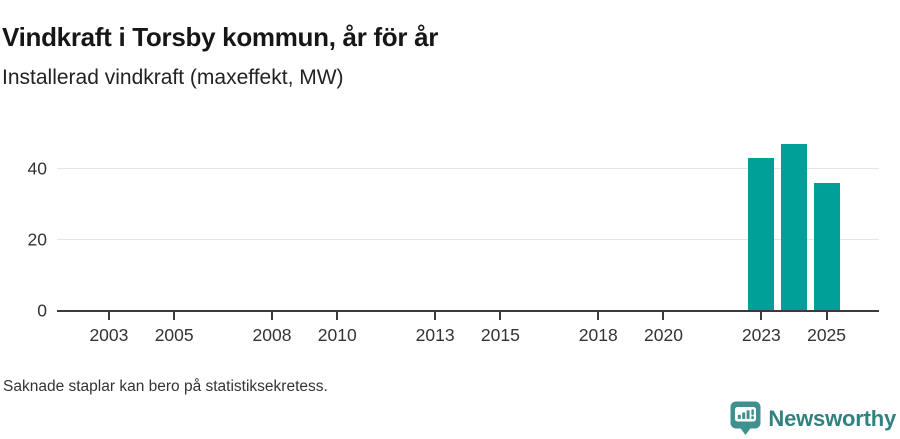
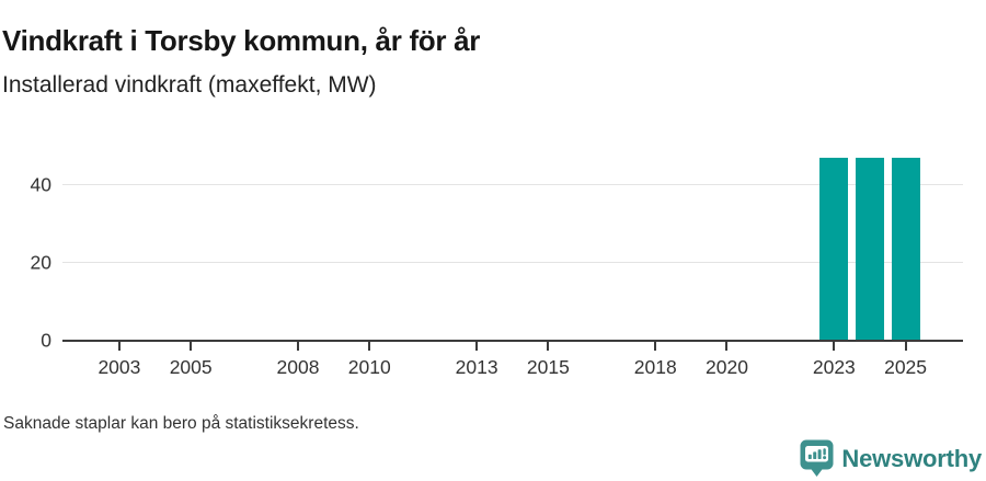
2023: 43 -> 47
2025: 36 -> 47
